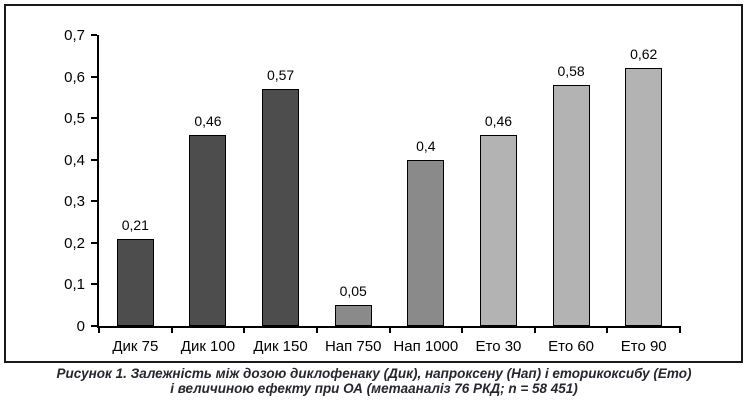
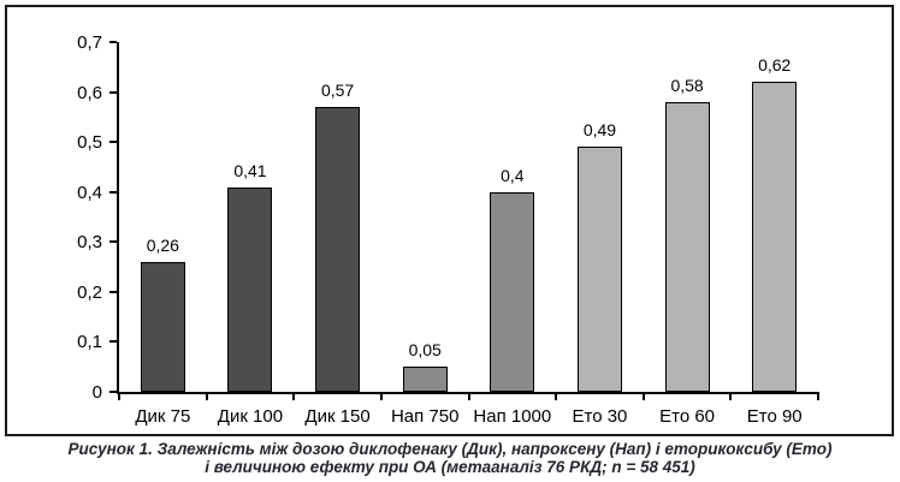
Дик 75: 0,21 -> 0,26
Дик 100: 0,46 -> 0,41
Ето 30: 0,46 -> 0,49
